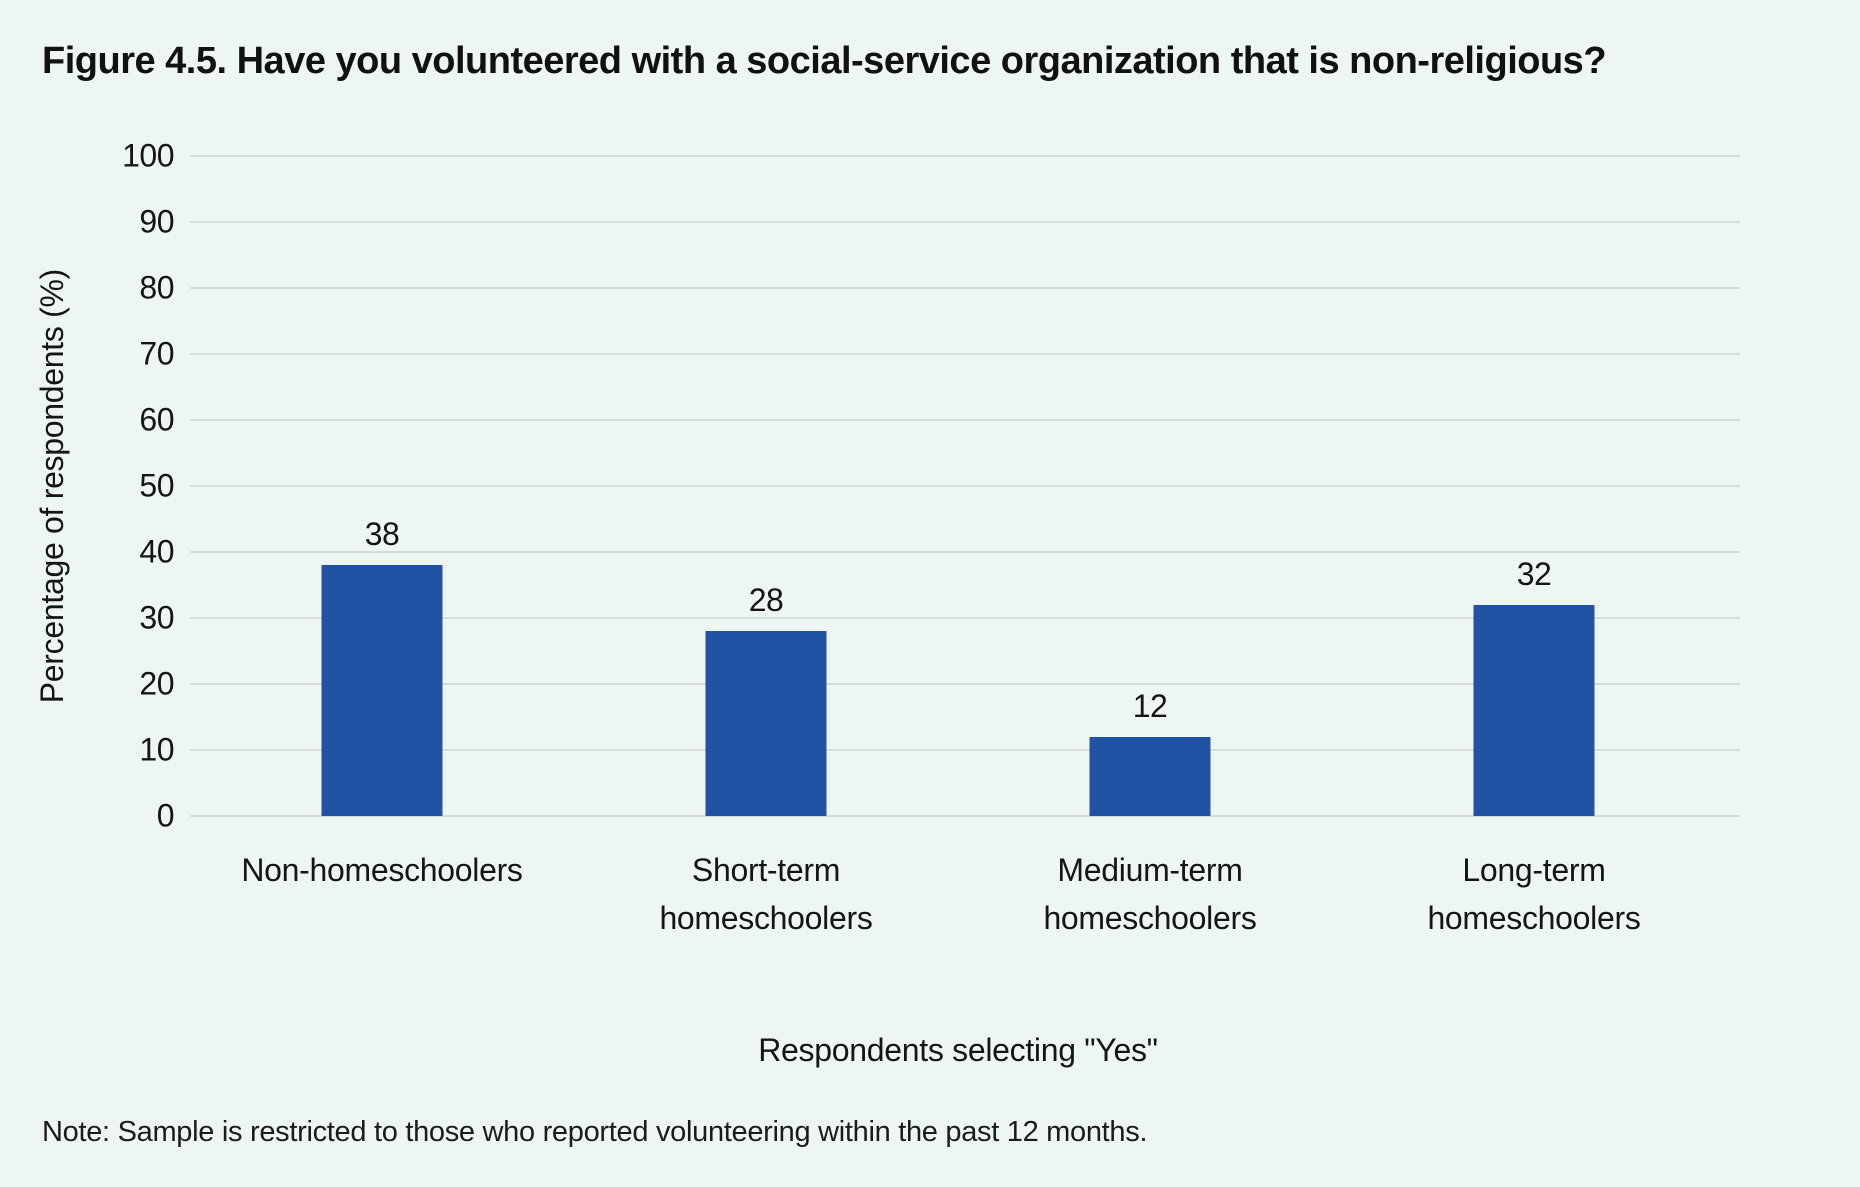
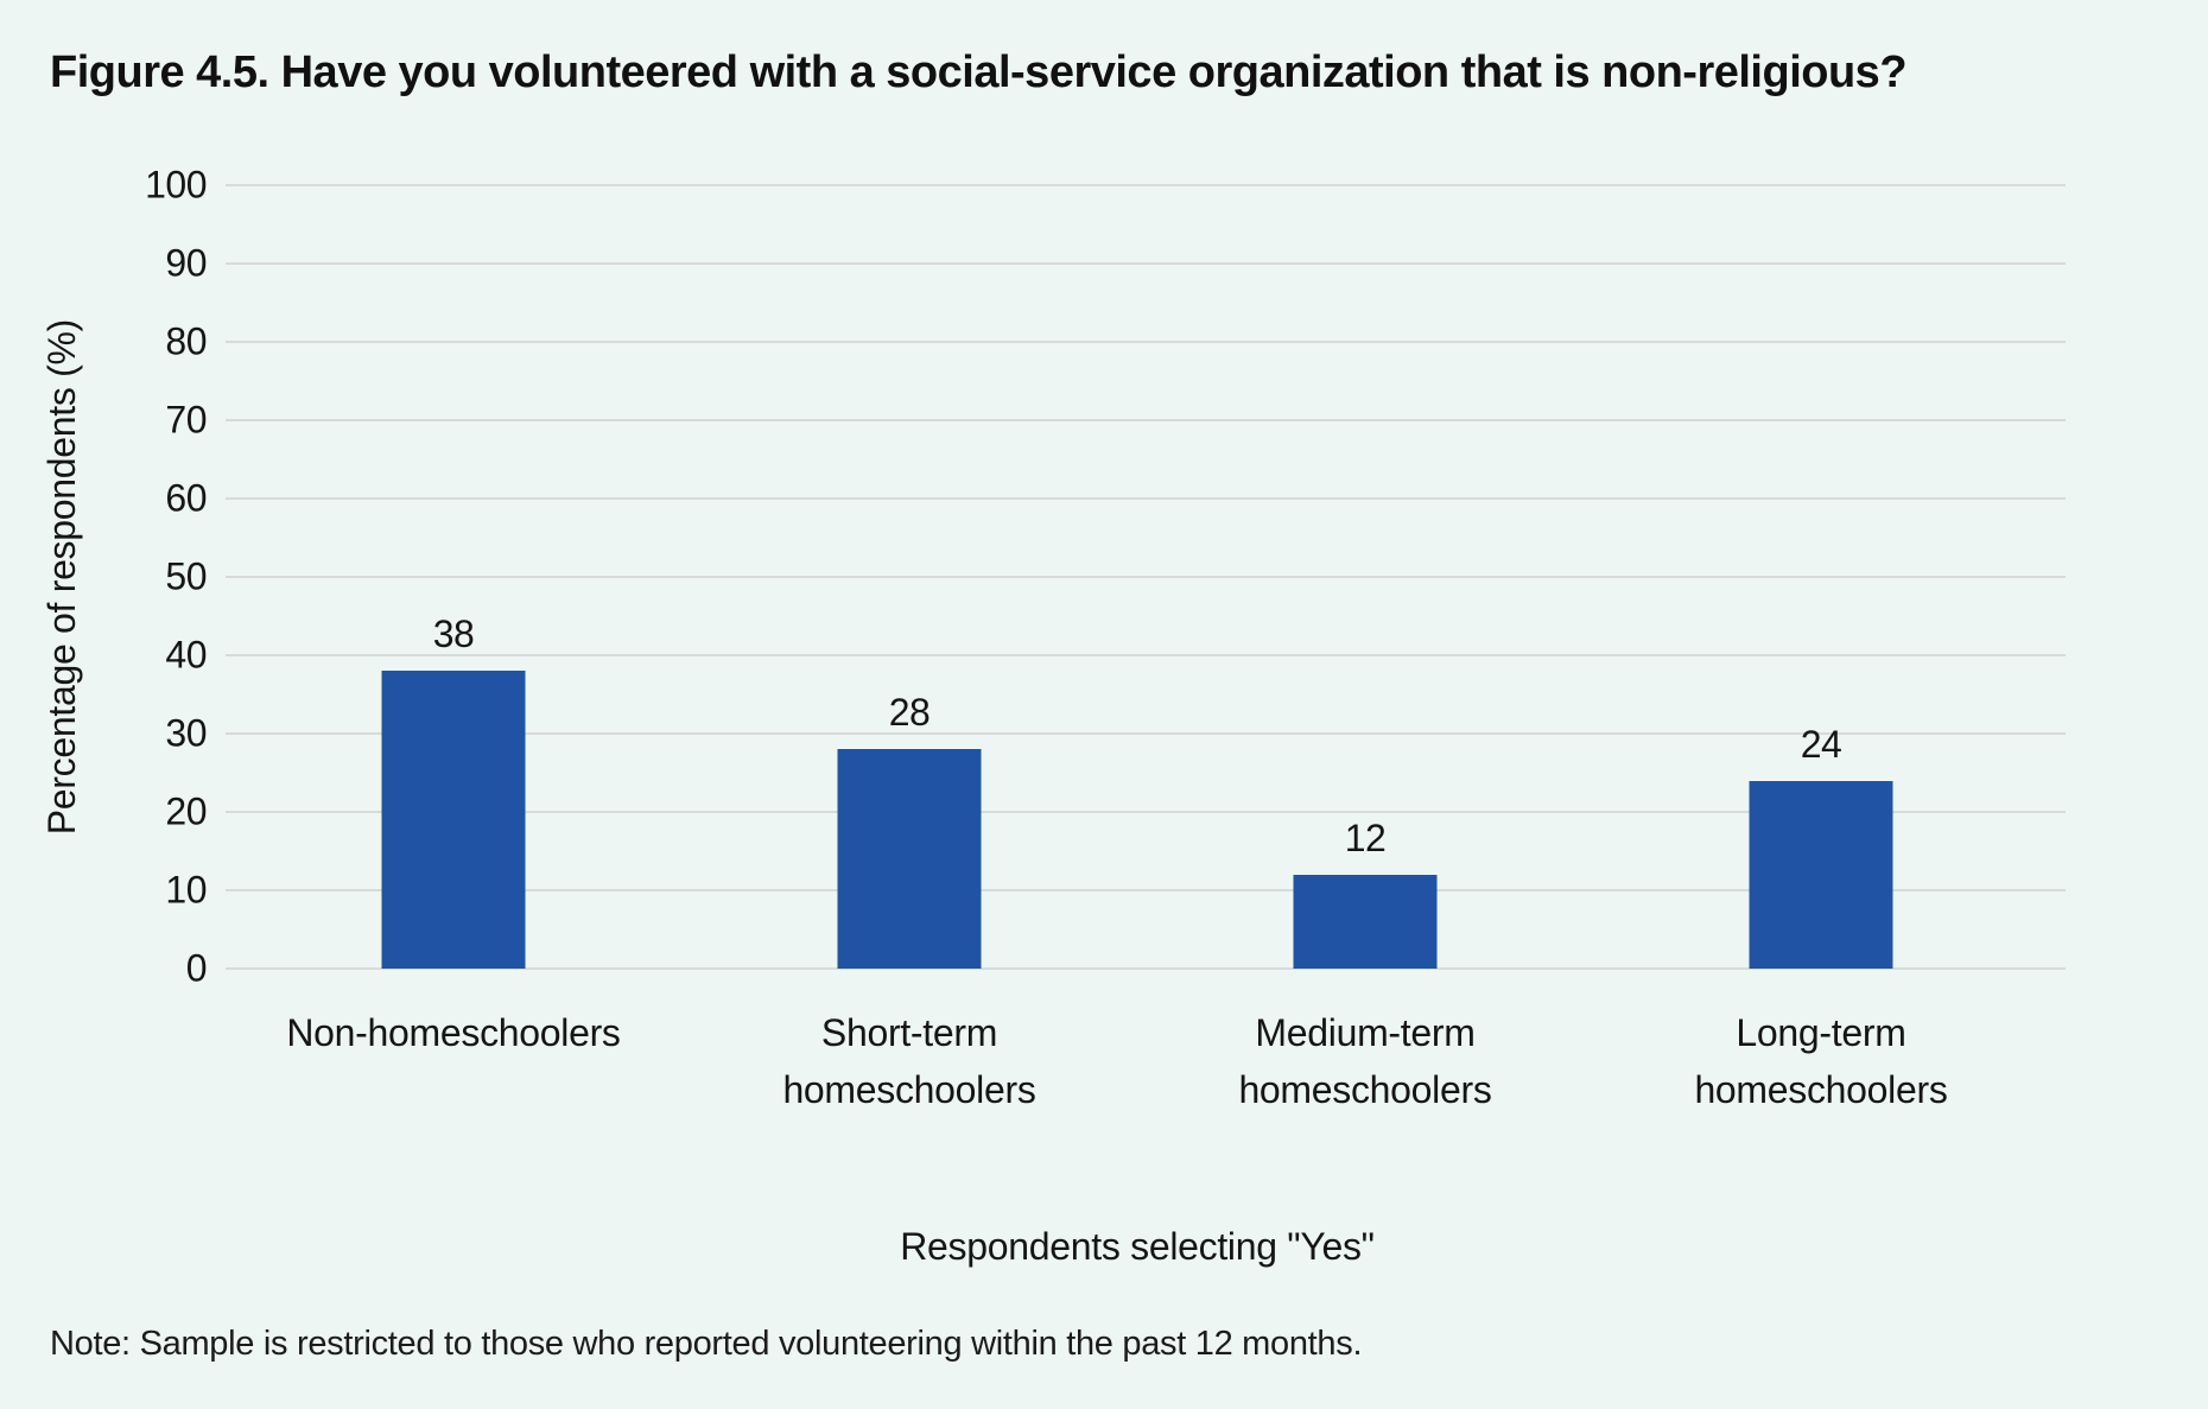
Long-term homeschoolers: 32 -> 24
